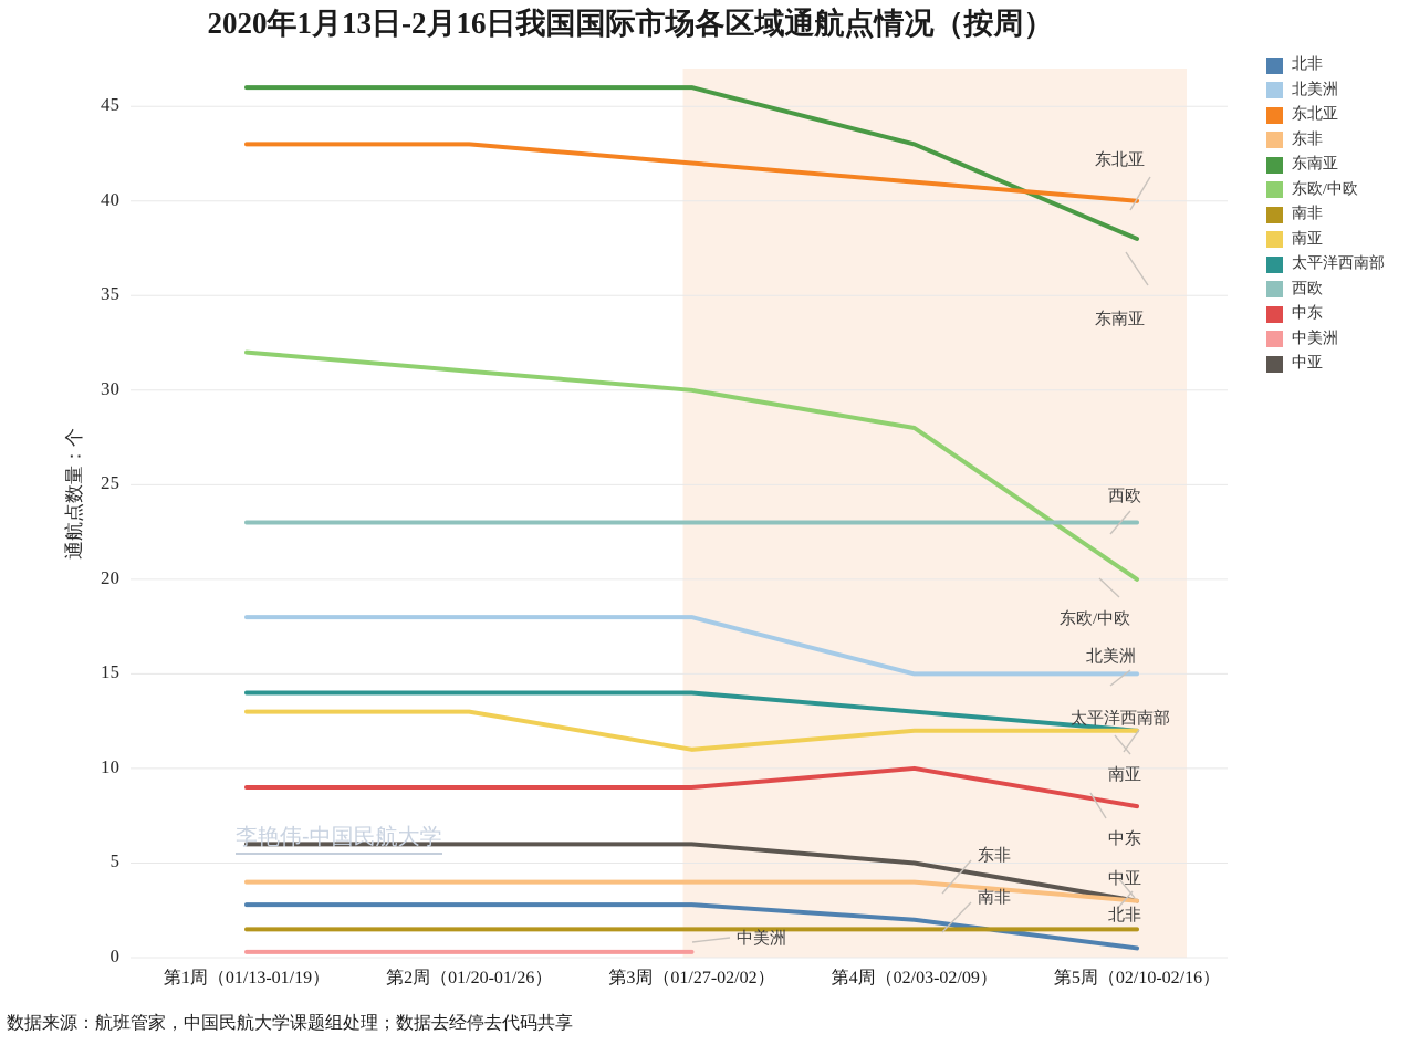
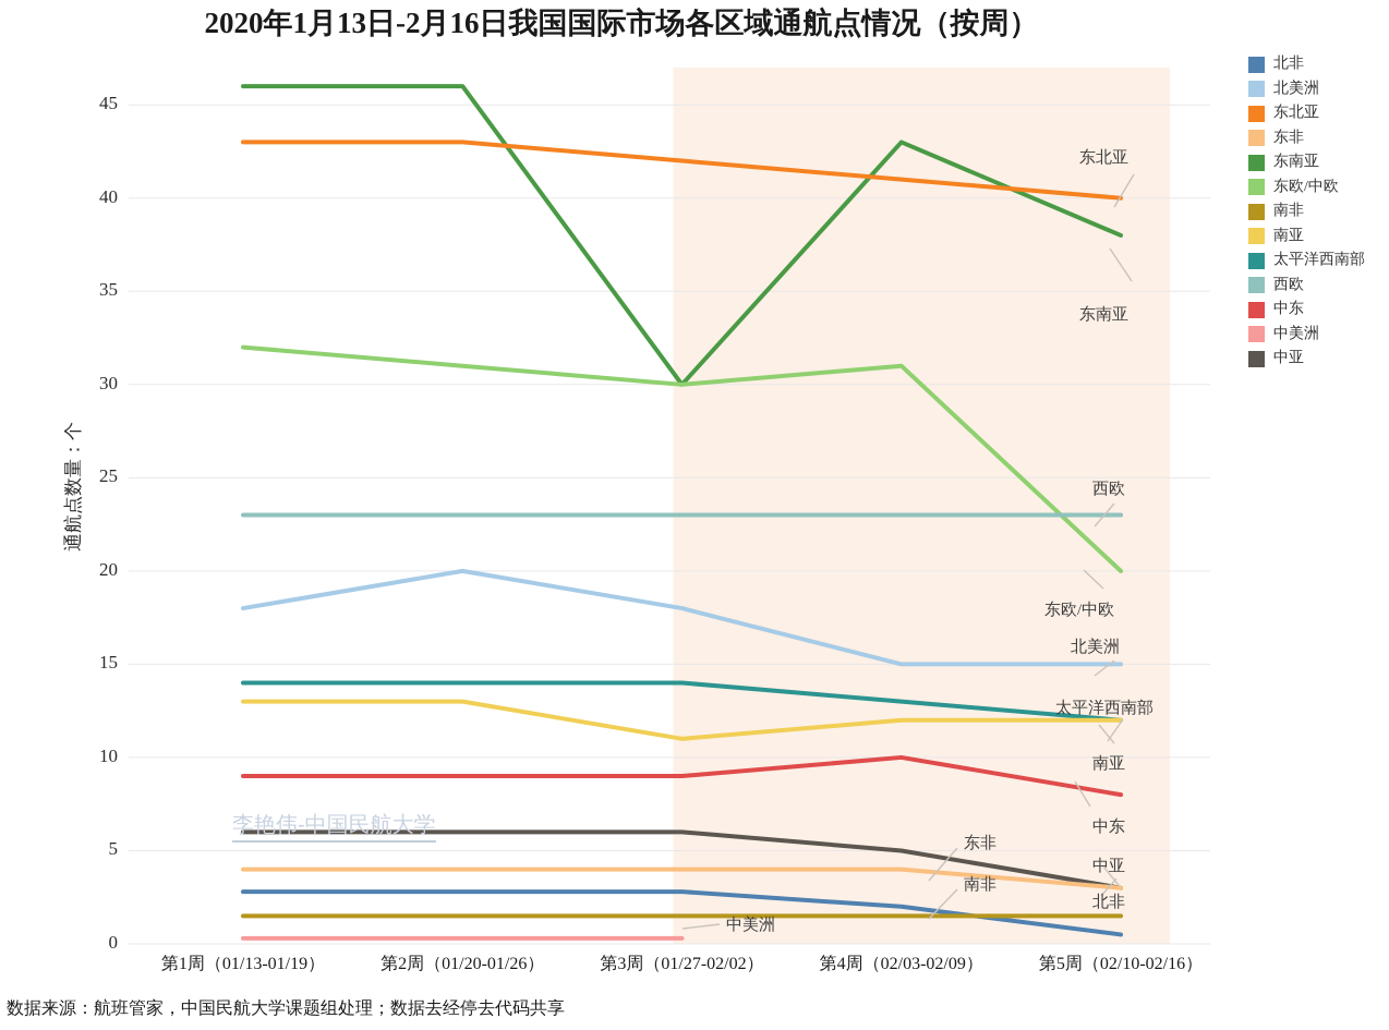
北美洲/第2周（01/20-01/26）: 18 -> 20
东南亚/第3周（01/27-02/02）: 46 -> 30
东欧/中欧/第4周（02/03-02/09）: 28 -> 31
